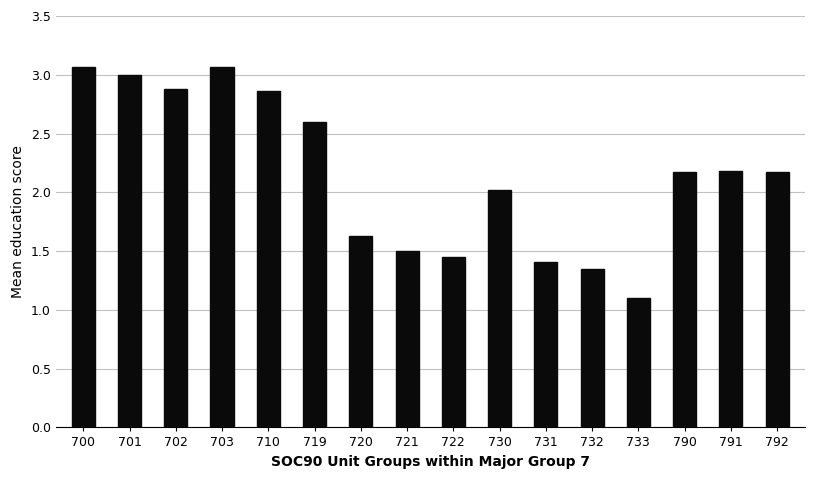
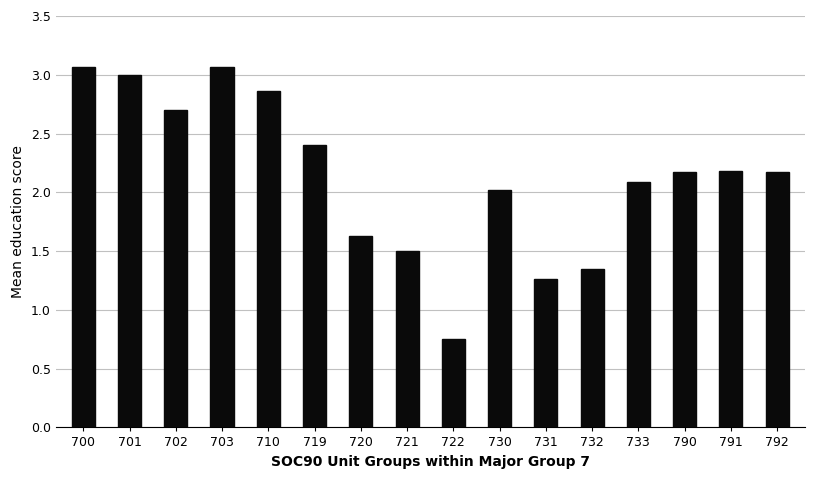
702: 2.88 -> 2.70
719: 2.60 -> 2.40
722: 1.45 -> 0.75
731: 1.41 -> 1.26
733: 1.10 -> 2.09
